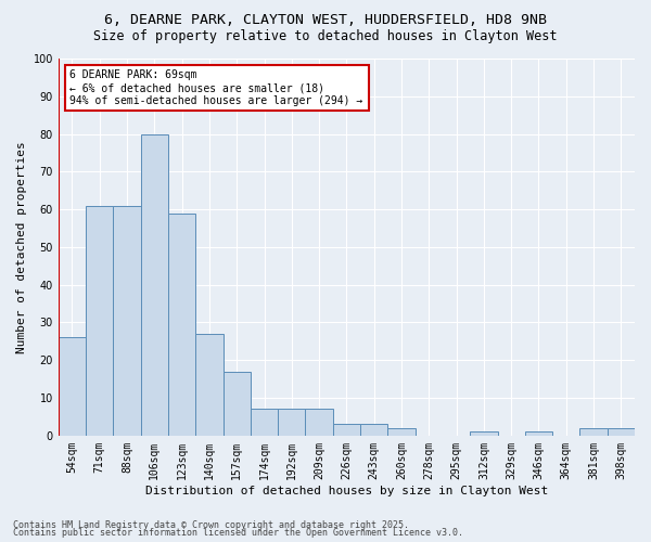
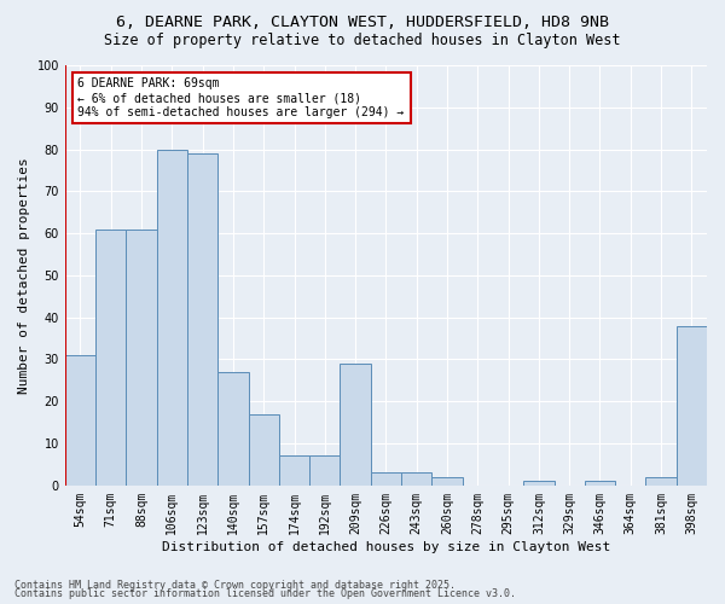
54sqm: 26 -> 31
123sqm: 59 -> 79
209sqm: 7 -> 29
398sqm: 2 -> 38
